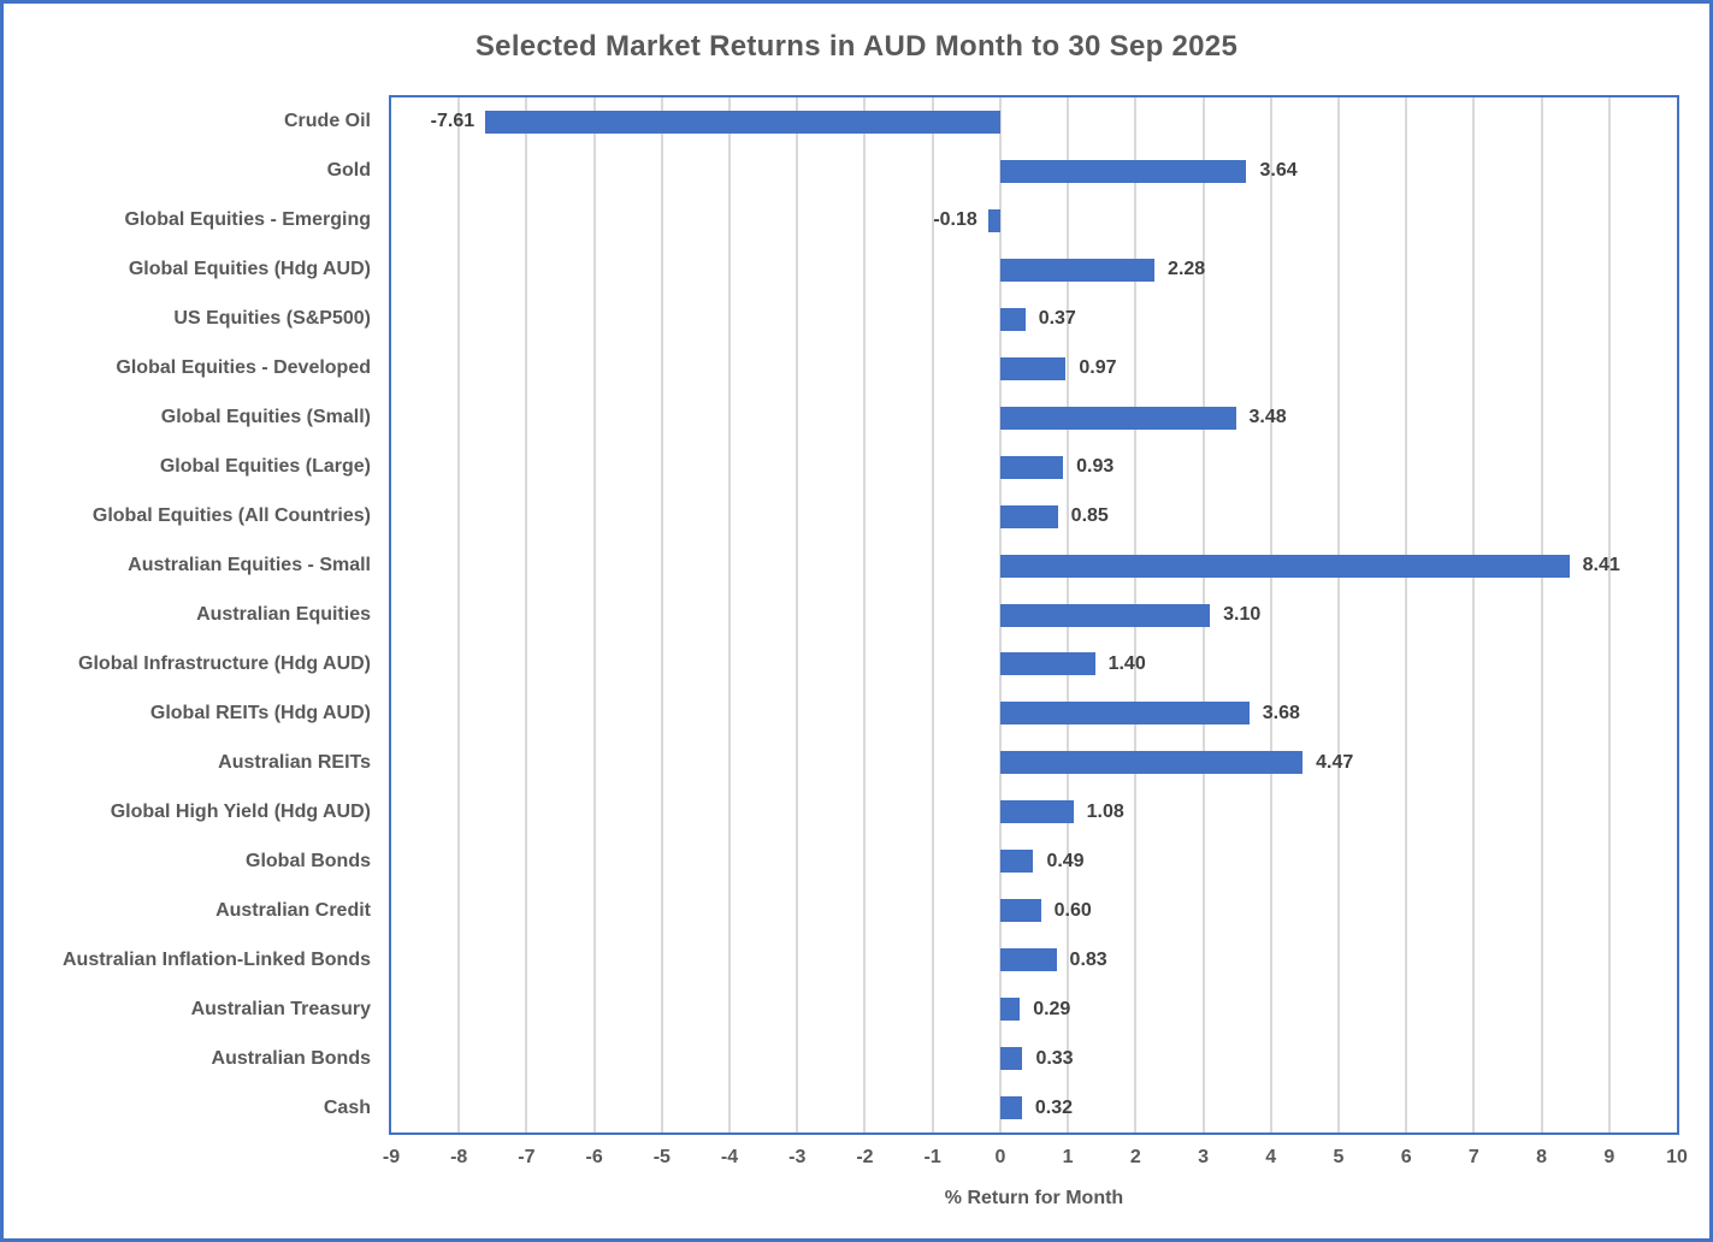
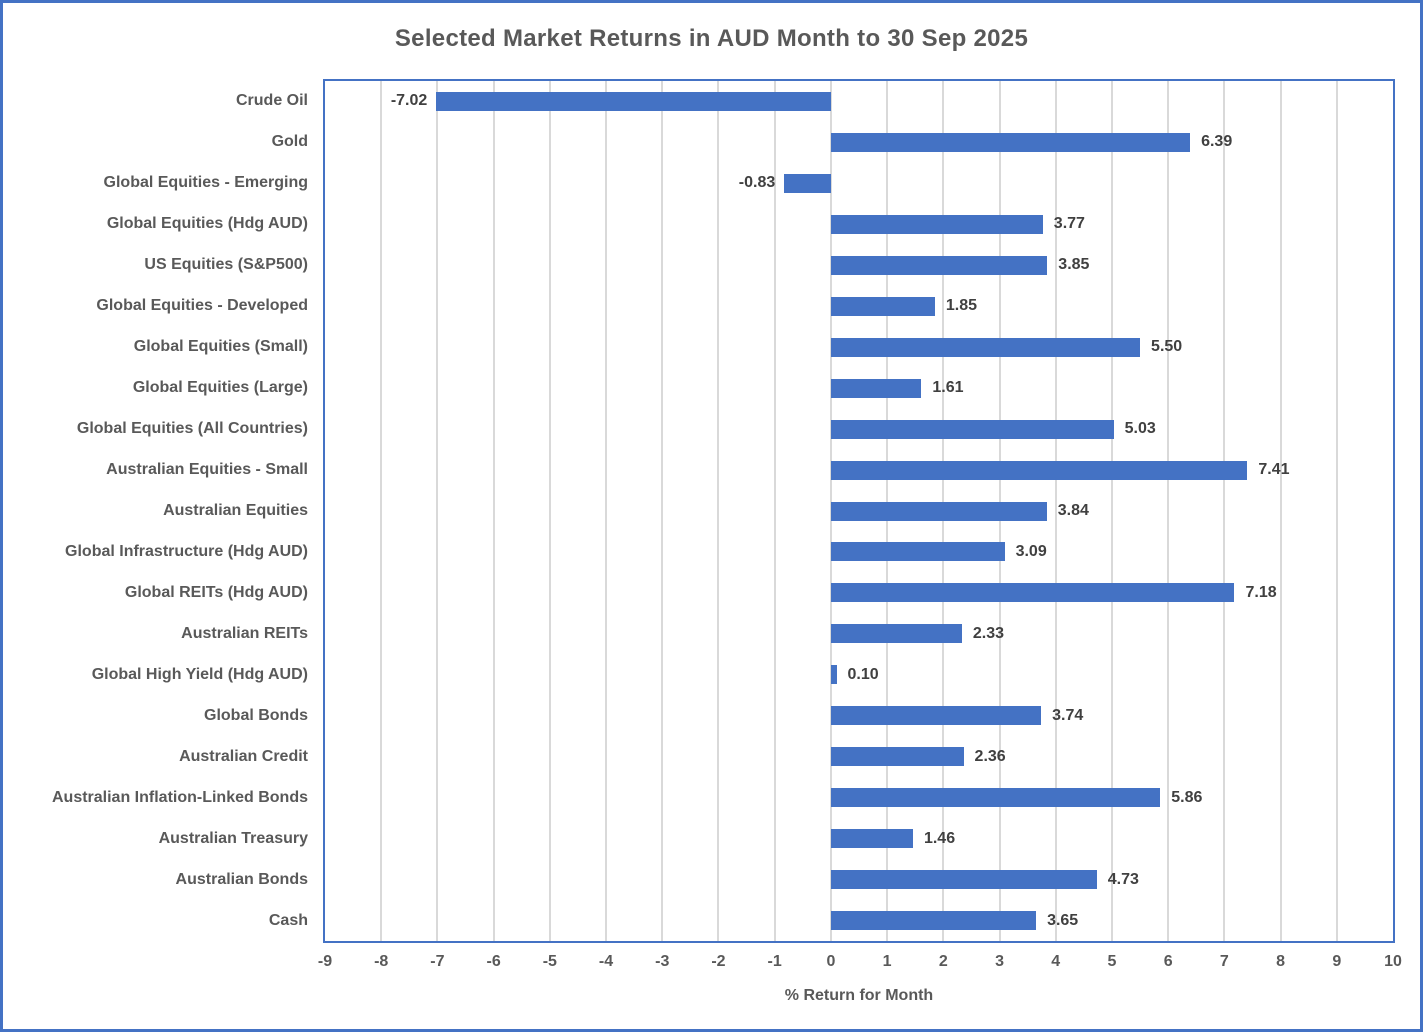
Crude Oil: -7.61 -> -7.02
Gold: 3.64 -> 6.39
Global Equities - Emerging: -0.18 -> -0.83
Global Equities (Hdg AUD): 2.28 -> 3.77
US Equities (S&P500): 0.37 -> 3.85
Global Equities - Developed: 0.97 -> 1.85
Global Equities (Small): 3.48 -> 5.50
Global Equities (Large): 0.93 -> 1.61
Global Equities (All Countries): 0.85 -> 5.03
Australian Equities - Small: 8.41 -> 7.41
Australian Equities: 3.10 -> 3.84
Global Infrastructure (Hdg AUD): 1.40 -> 3.09
Global REITs (Hdg AUD): 3.68 -> 7.18
Australian REITs: 4.47 -> 2.33
Global High Yield (Hdg AUD): 1.08 -> 0.10
Global Bonds: 0.49 -> 3.74
Australian Credit: 0.60 -> 2.36
Australian Inflation-Linked Bonds: 0.83 -> 5.86
Australian Treasury: 0.29 -> 1.46
Australian Bonds: 0.33 -> 4.73
Cash: 0.32 -> 3.65
